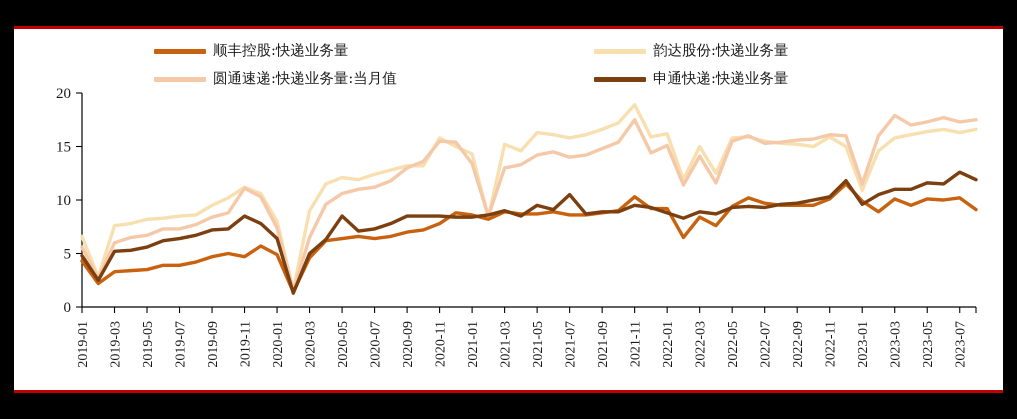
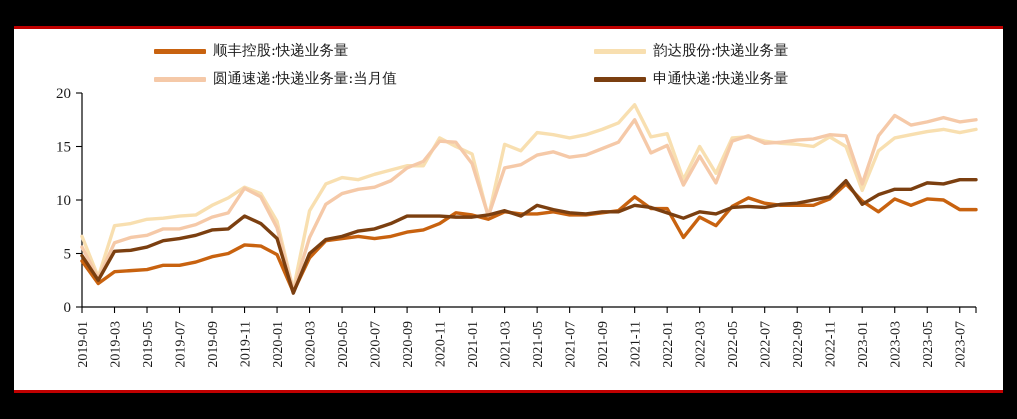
顺丰控股:快递业务量/2019-11: 4.7 -> 5.8
申通快递:快递业务量/2020-05: 8.5 -> 6.6
申通快递:快递业务量/2021-07: 10.5 -> 8.8
顺丰控股:快递业务量/2023-07: 10.2 -> 9.1
申通快递:快递业务量/2023-07: 12.6 -> 11.9
